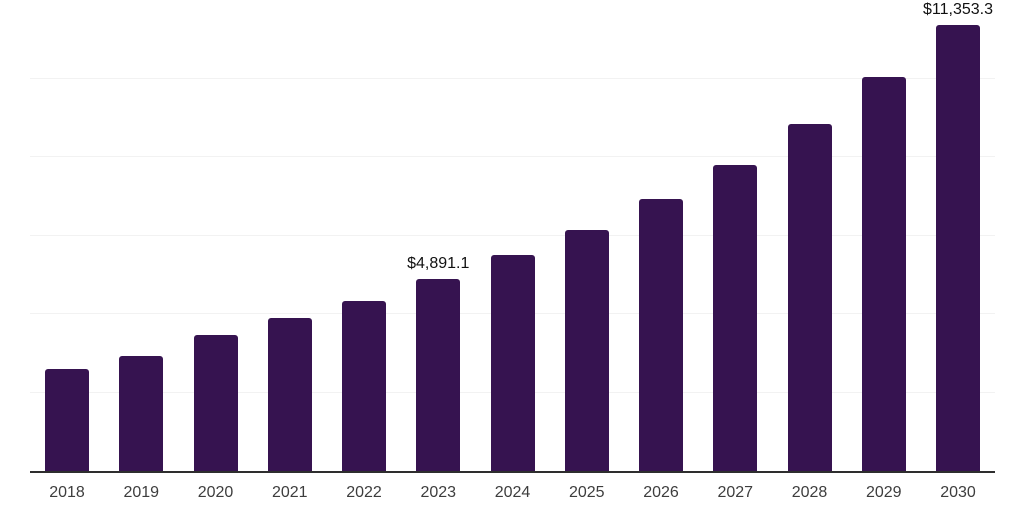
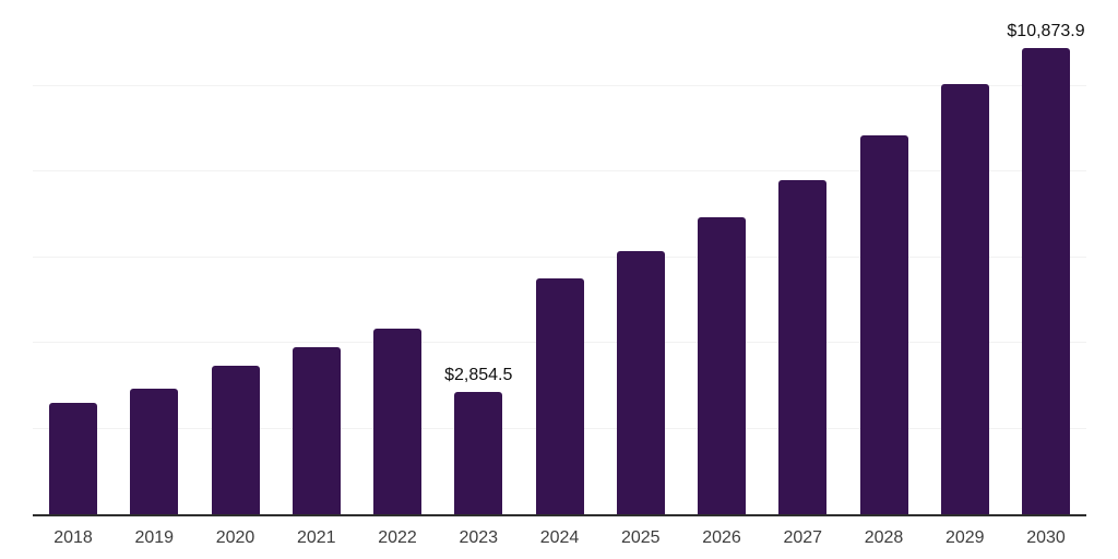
2023: $4,891.1 -> $2,854.5
2030: $11,353.3 -> $10,873.9
